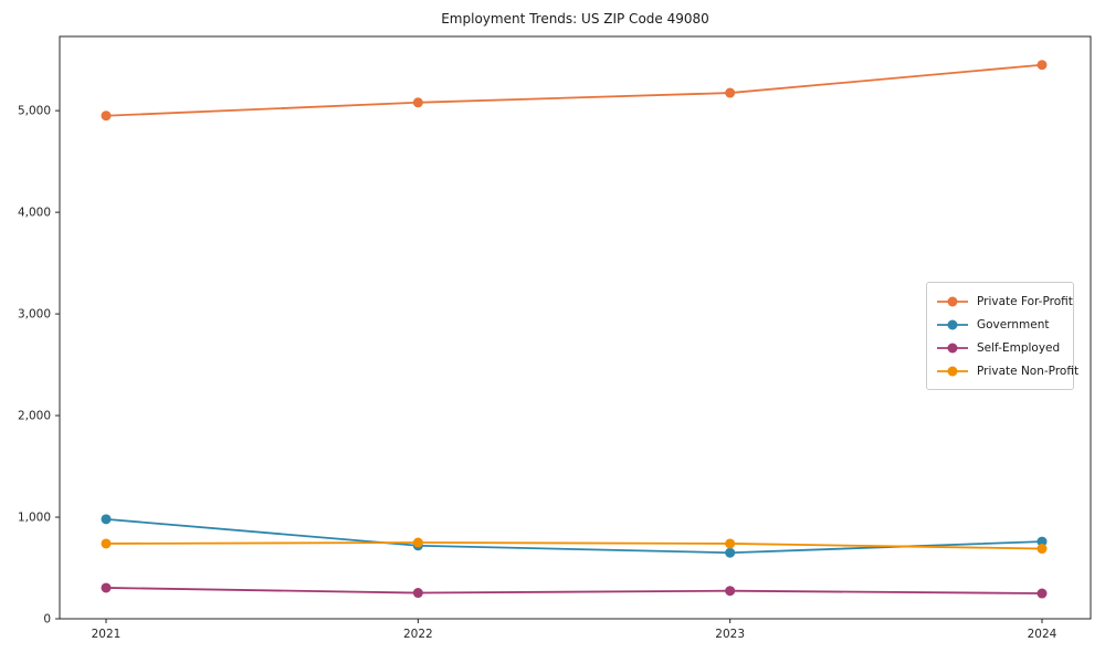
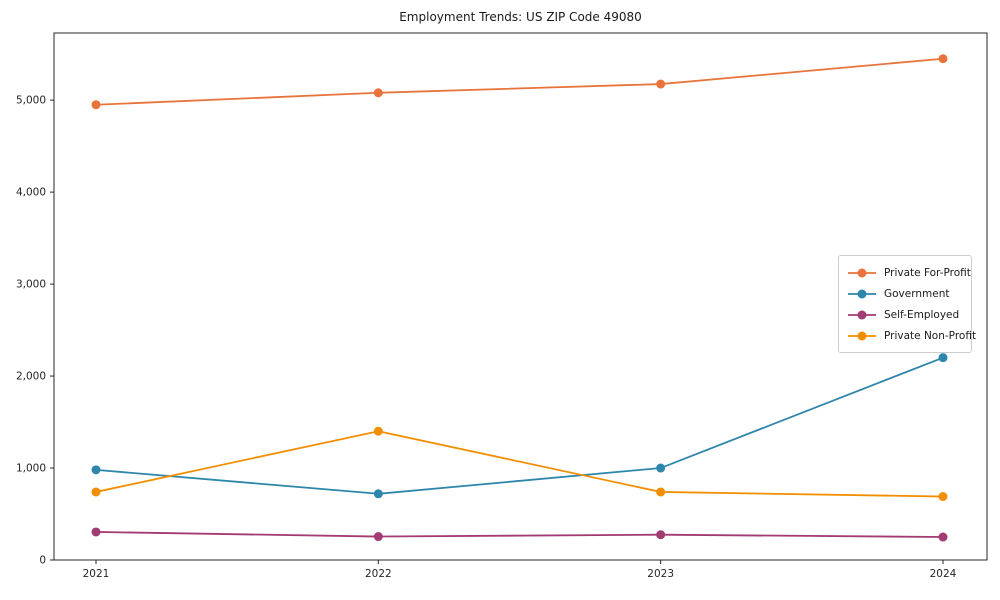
Private Non-Profit/2022: 800 -> 1400
Government/2023: 600 -> 1000
Government/2024: 800 -> 2200
